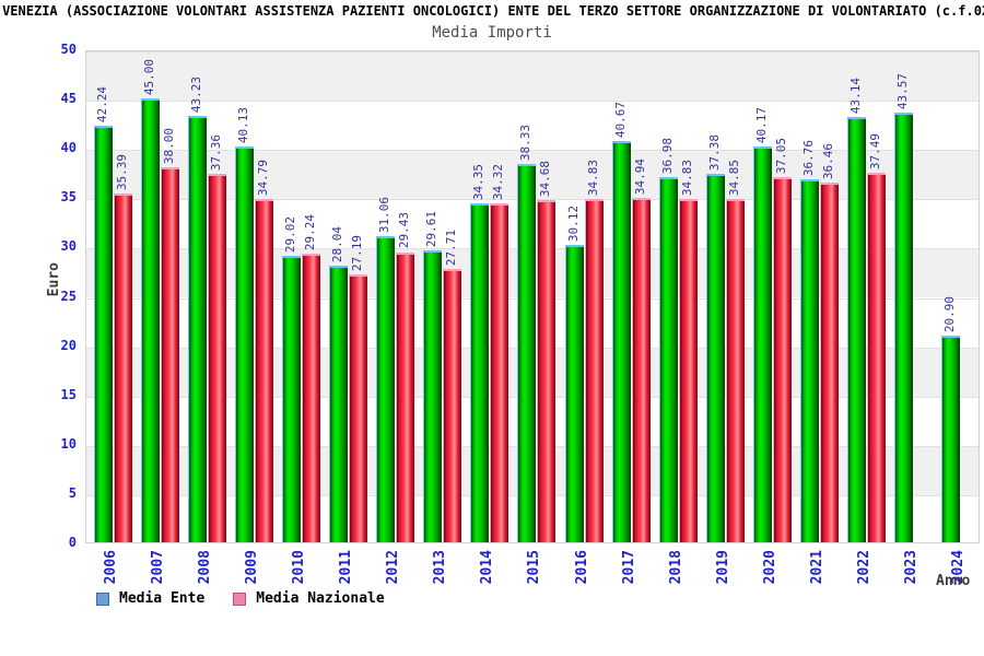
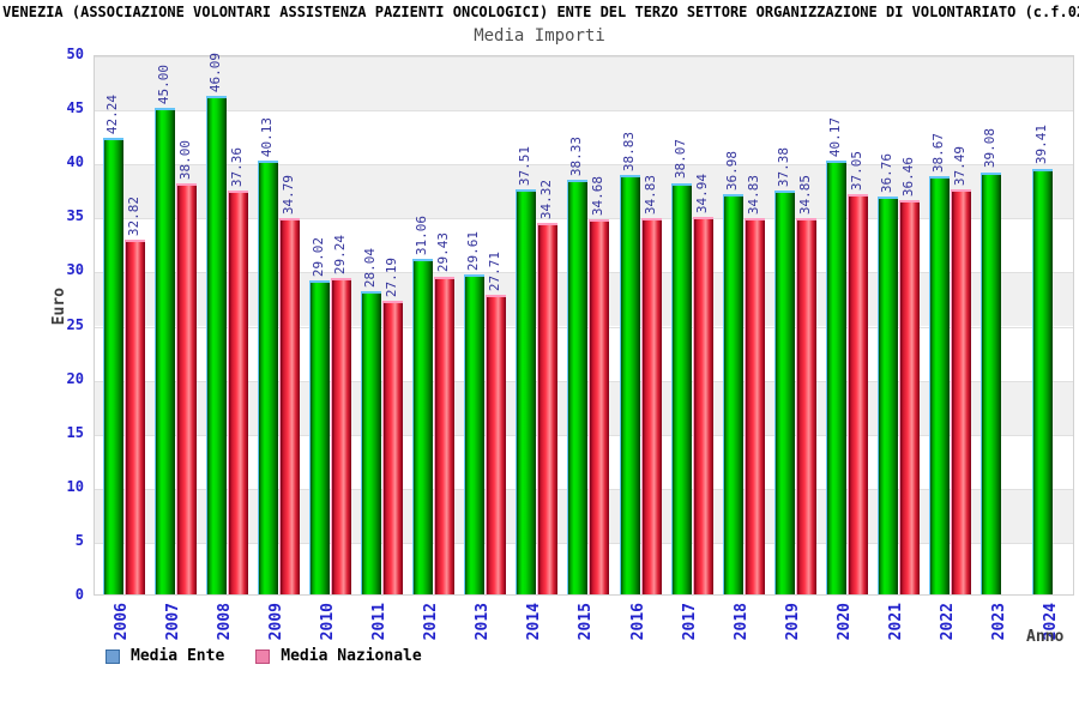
Media Nazionale/2006: 35.39 -> 32.82
Media Ente/2008: 43.23 -> 46.09
Media Ente/2014: 34.35 -> 37.51
Media Ente/2016: 30.12 -> 38.83
Media Ente/2017: 40.67 -> 38.07
Media Ente/2022: 43.14 -> 38.67
Media Ente/2023: 43.57 -> 39.08
Media Ente/2024: 20.90 -> 39.41
